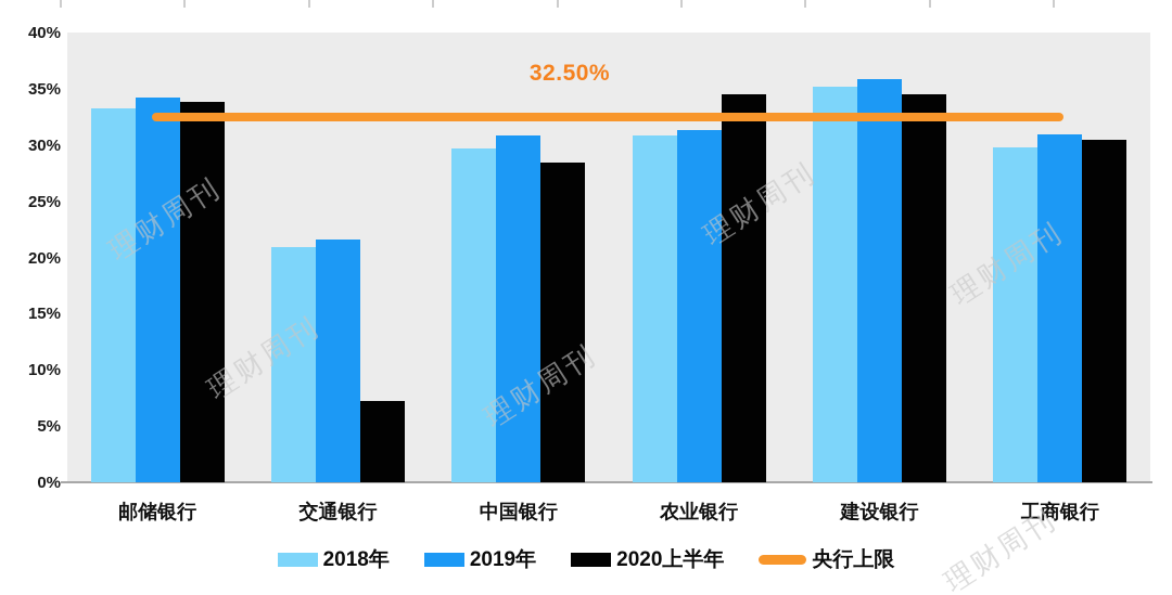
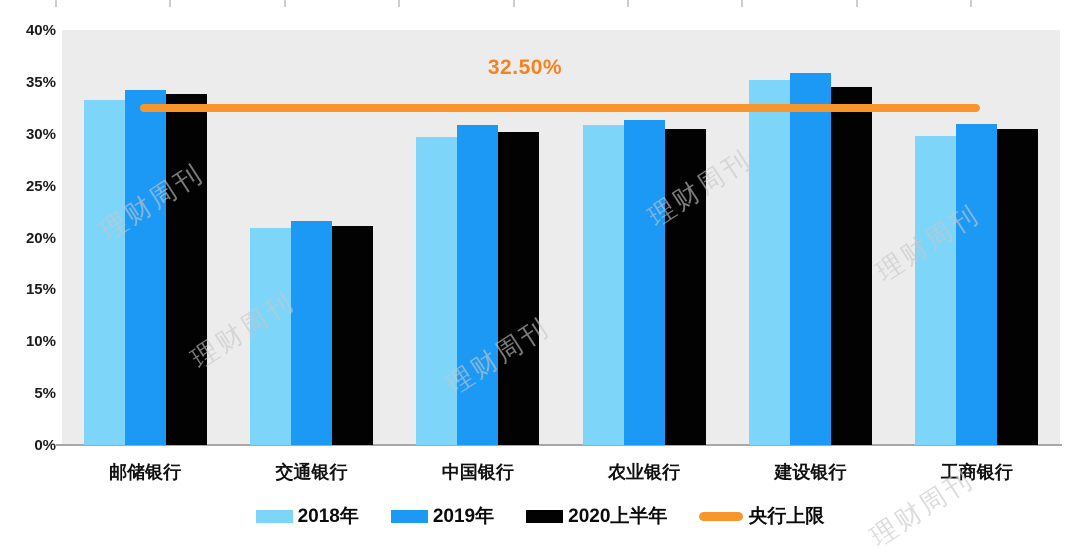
2020上半年/交通银行: 7.2% -> 21.1%
2020上半年/中国银行: 28.4% -> 30.2%
2020上半年/农业银行: 34.5% -> 30.5%
